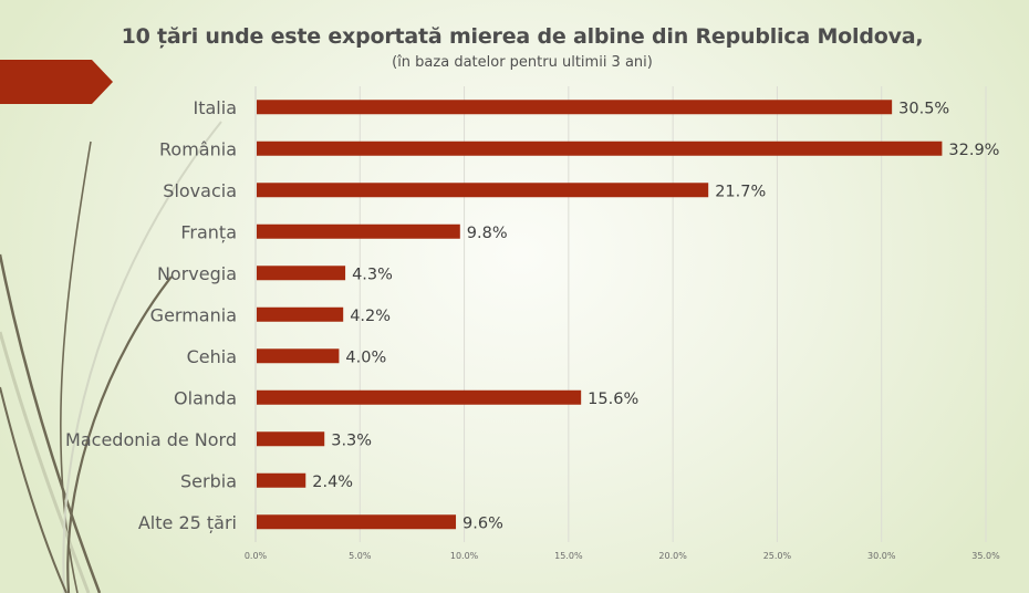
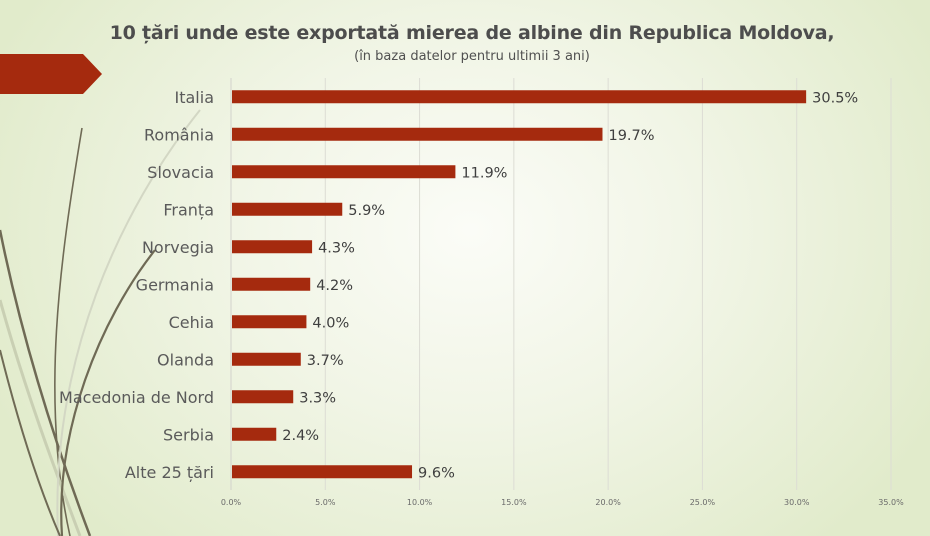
România: 32.9% -> 19.7%
Slovacia: 21.7% -> 11.9%
Franța: 9.8% -> 5.9%
Olanda: 15.6% -> 3.7%
